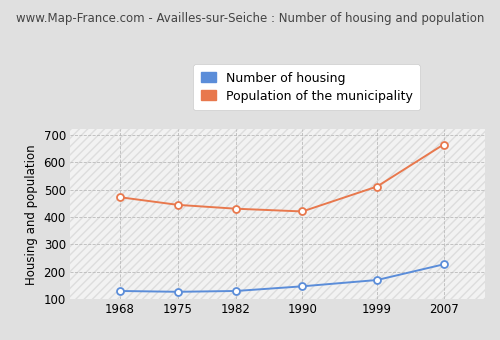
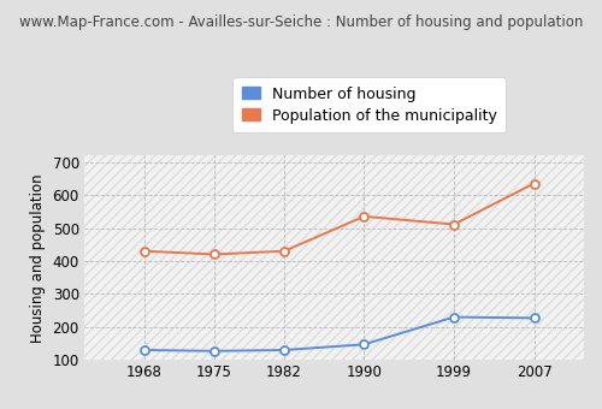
Population of the municipality/1968: 472 -> 430
Population of the municipality/1975: 444 -> 420
Population of the municipality/1990: 420 -> 535
Number of housing/1999: 170 -> 230
Population of the municipality/2007: 664 -> 635
